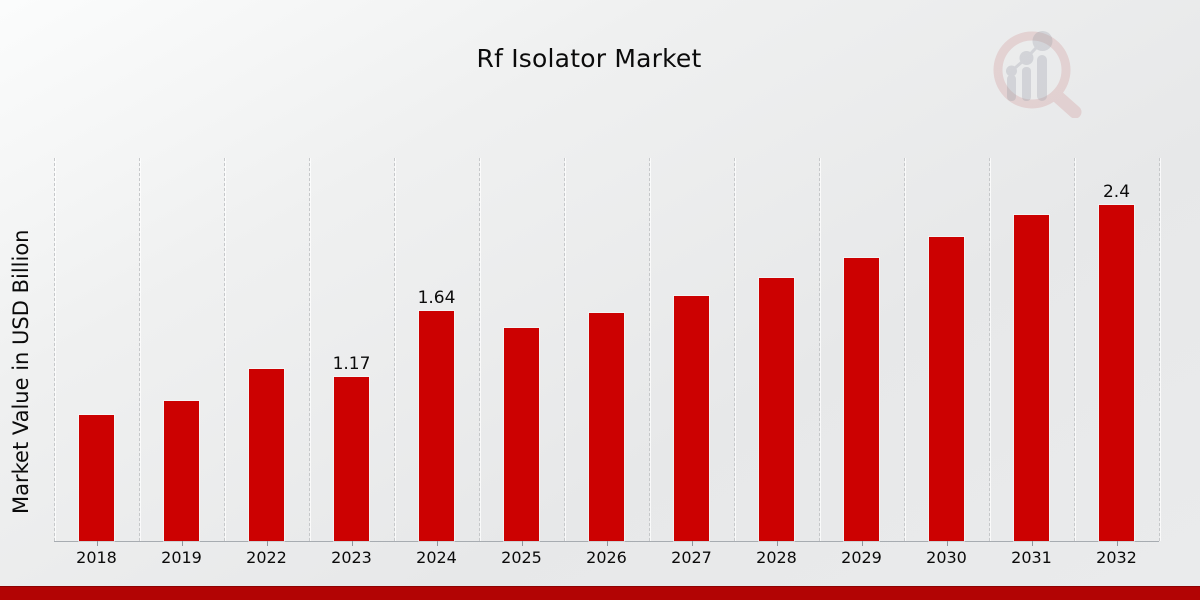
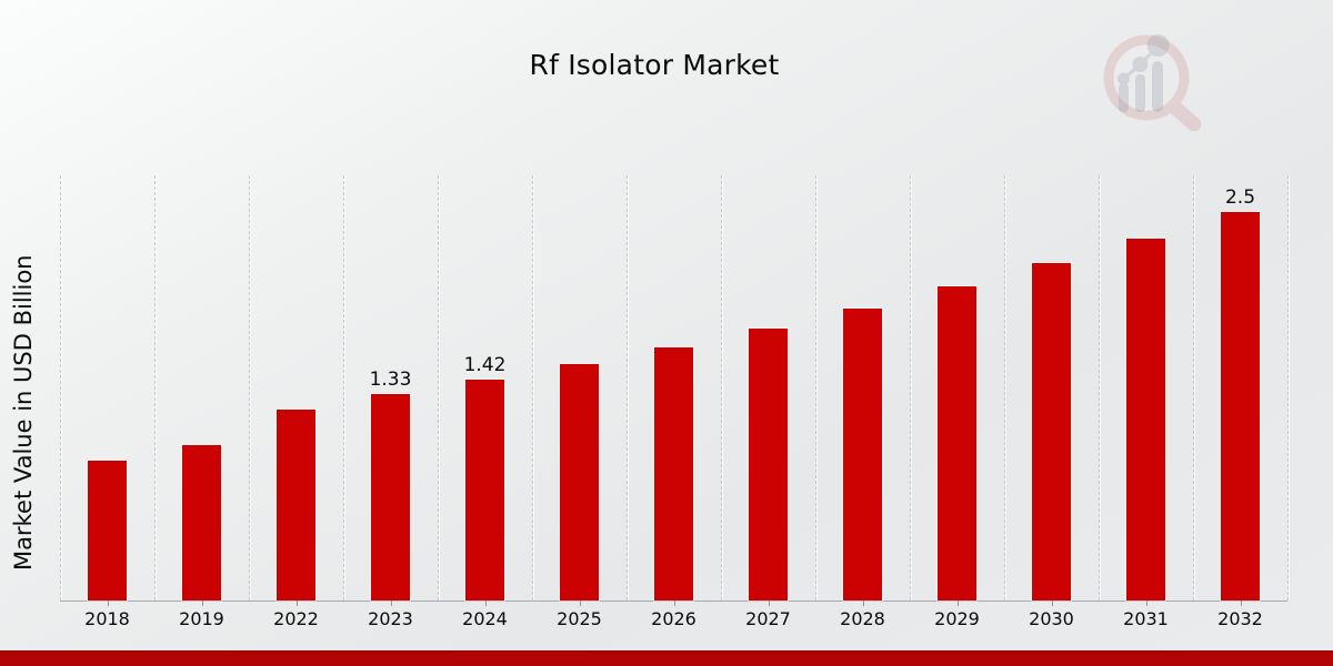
2023: 1.17 -> 1.33
2024: 1.64 -> 1.42
2032: 2.4 -> 2.5
